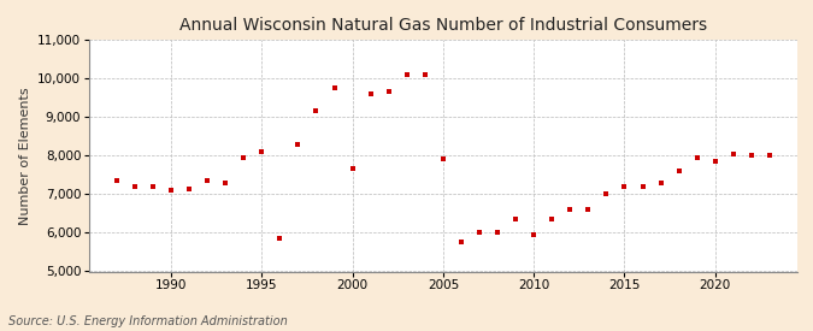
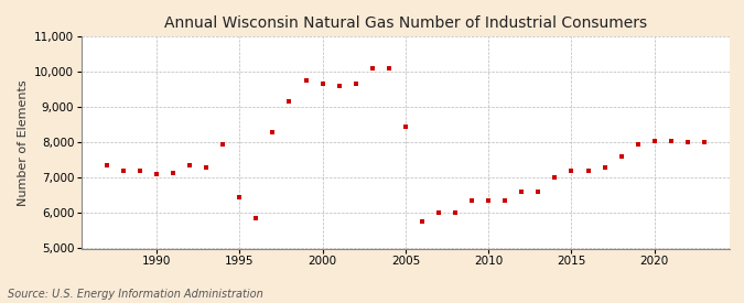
1995: 8,100 -> 6,450
2000: 7,650 -> 9,650
2005: 7,900 -> 8,450
2010: 5,950 -> 6,350
2020: 7,850 -> 8,050
